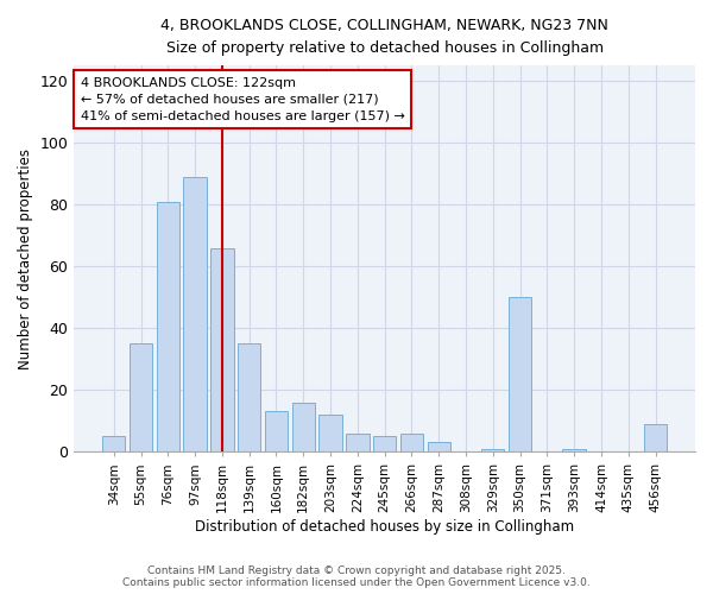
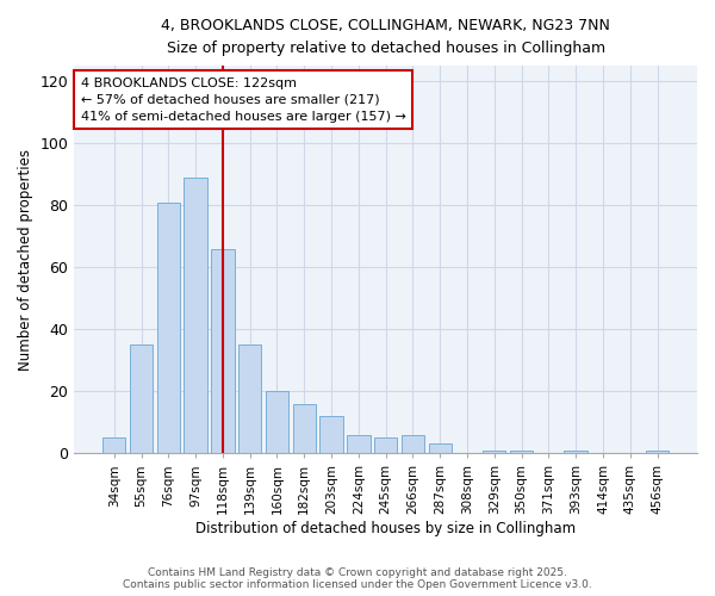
160sqm: 13 -> 20
350sqm: 50 -> 1
456sqm: 9 -> 1
